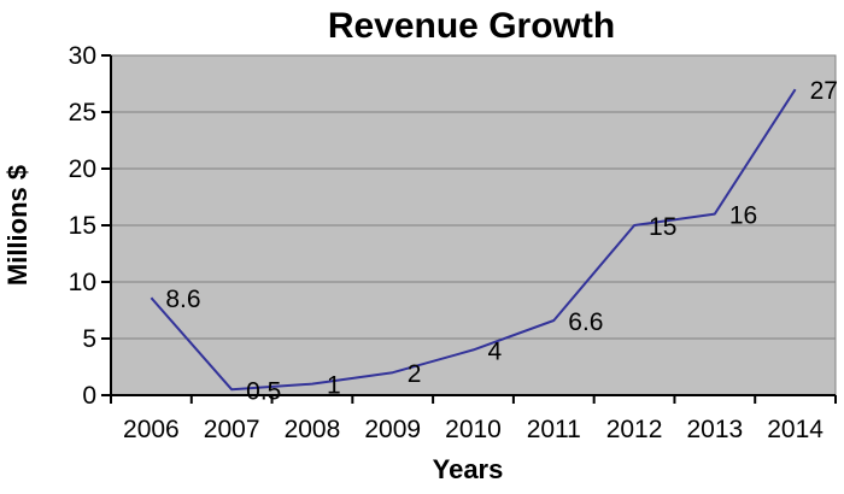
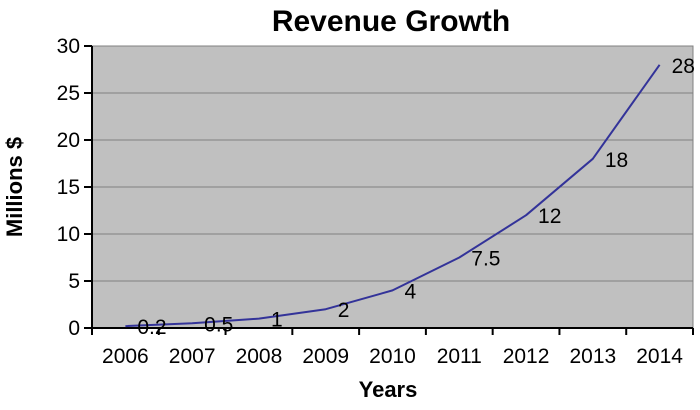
2006: 8.6 -> 0.2
2011: 6.6 -> 7.5
2012: 15 -> 12
2013: 16 -> 18
2014: 27 -> 28
